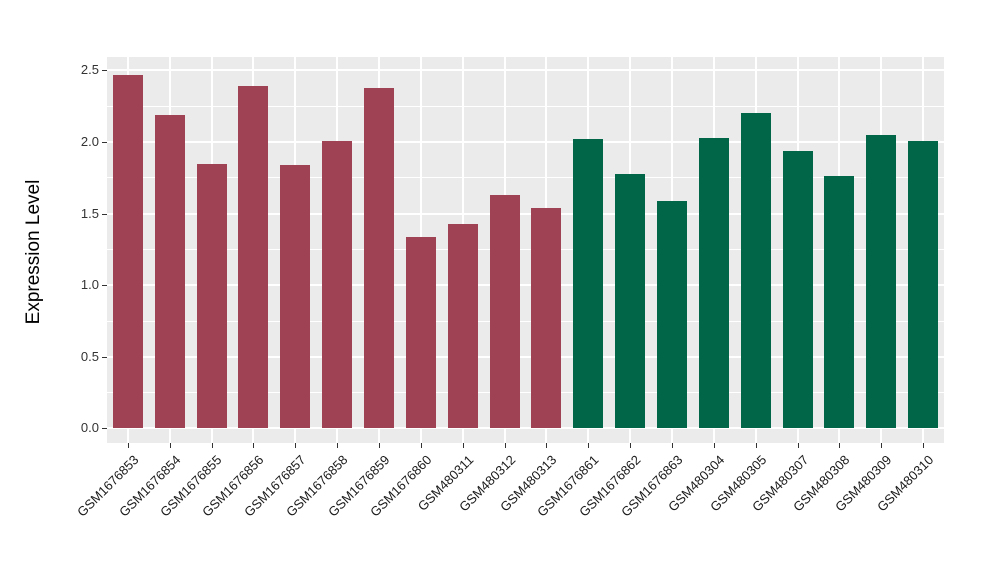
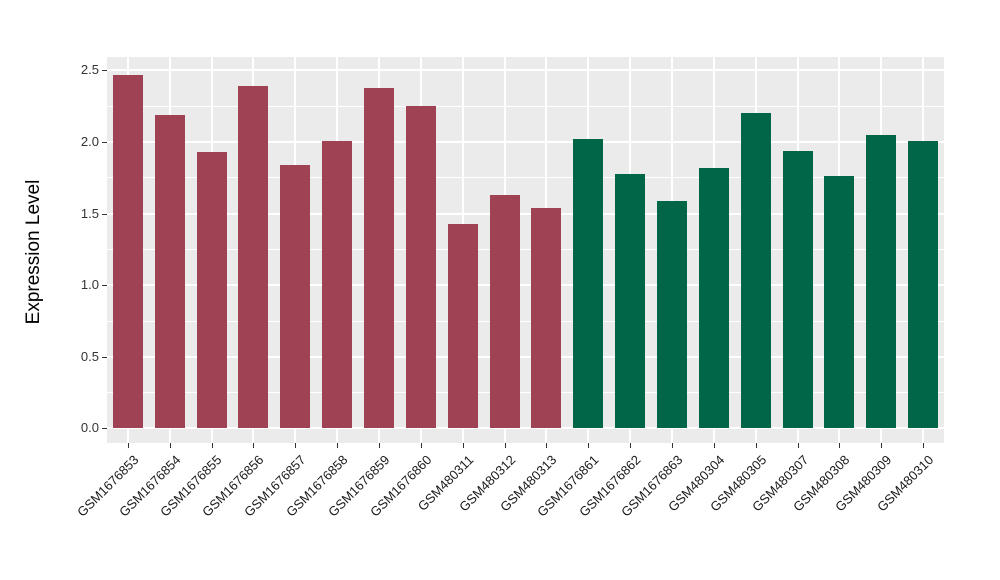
GSM1676855: 1.85 -> 1.93
GSM1676860: 1.34 -> 2.25
GSM480304: 2.03 -> 1.82
